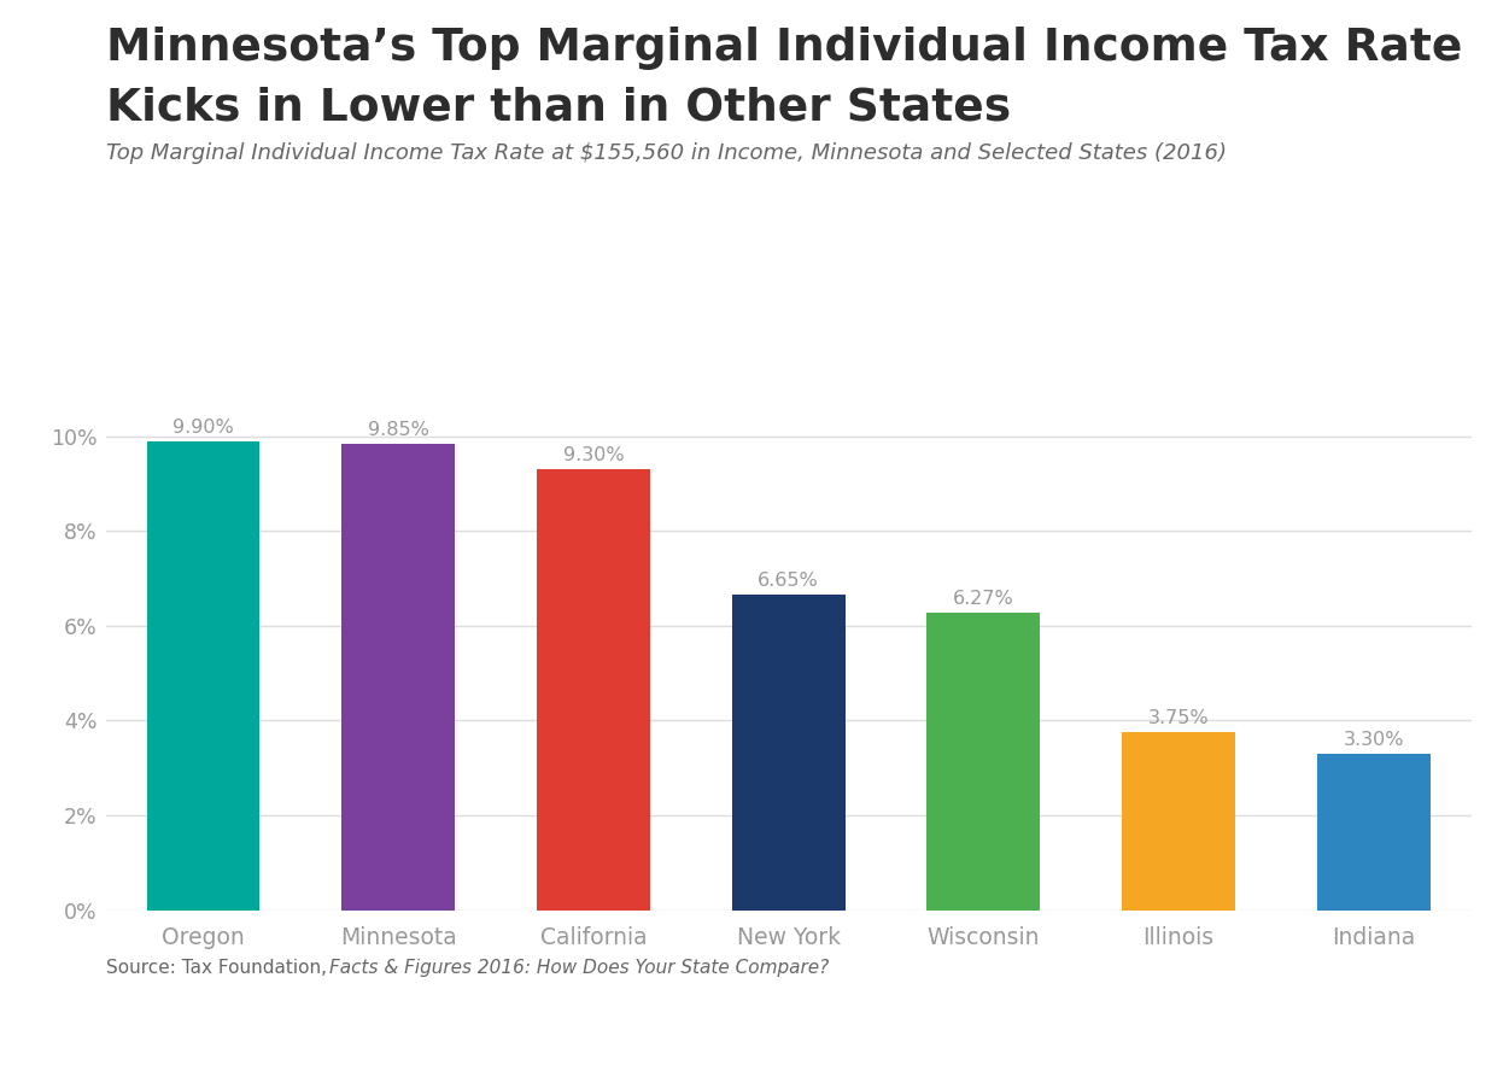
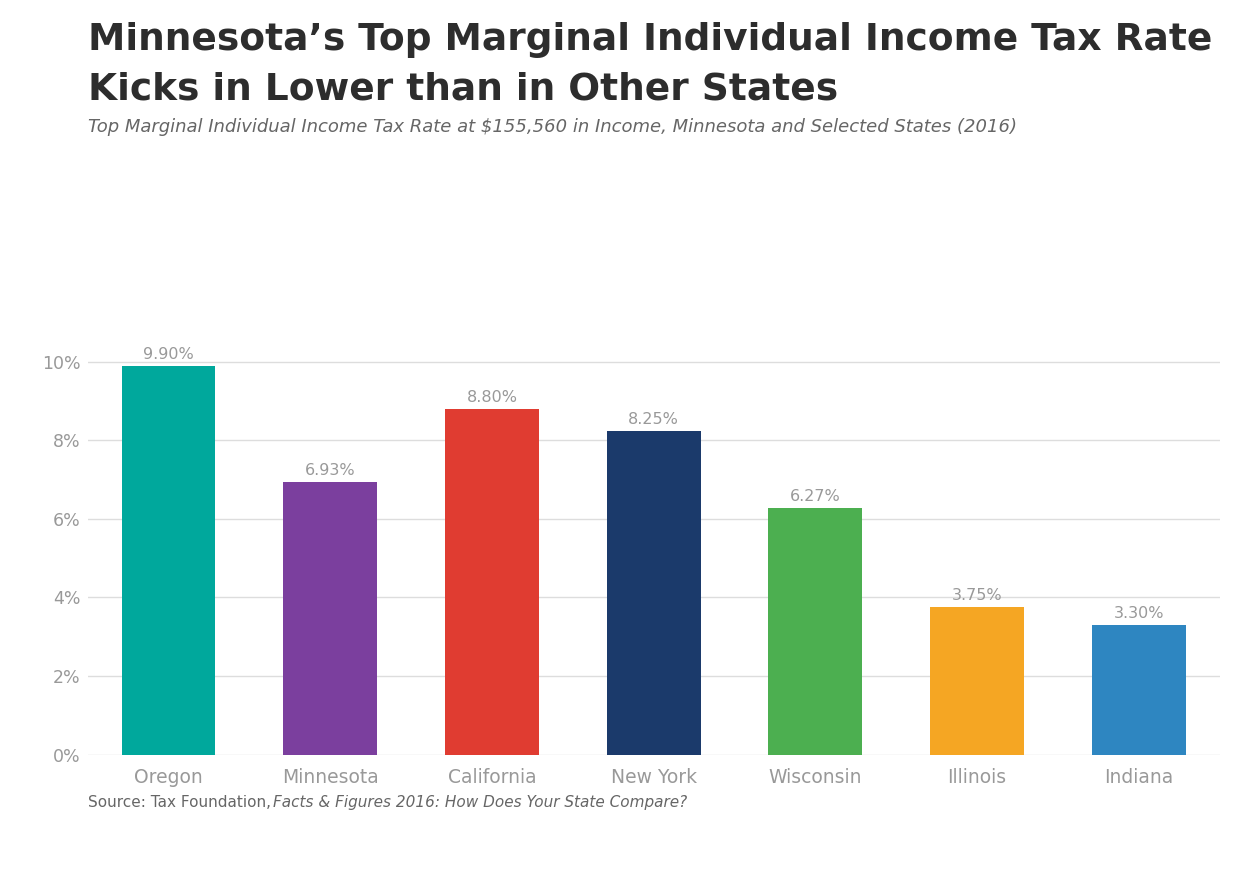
Minnesota: 9.85% -> 6.93%
California: 9.30% -> 8.80%
New York: 6.65% -> 8.25%
